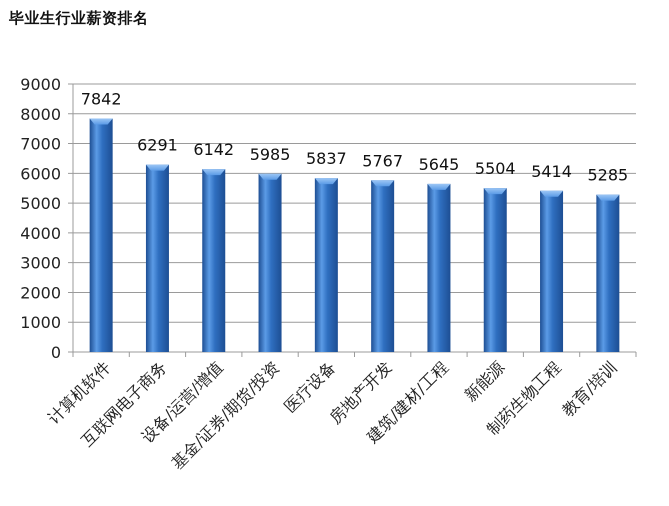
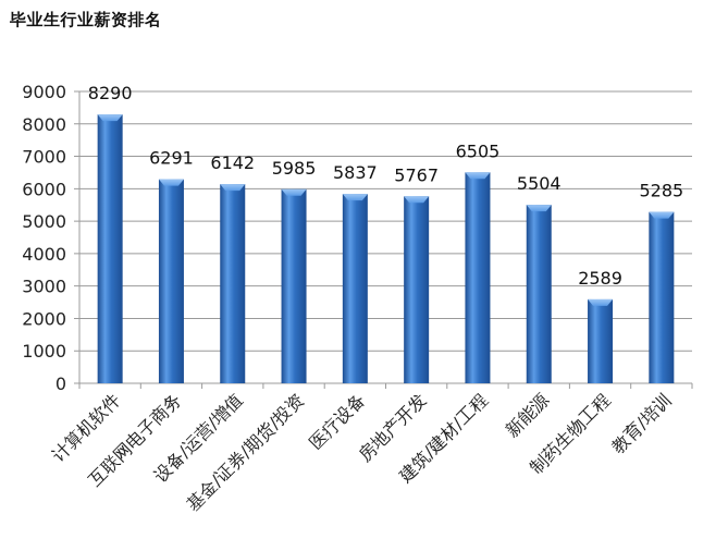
计算机软件: 7842 -> 8290
建筑/建材/工程: 5645 -> 6505
制药生物工程: 5414 -> 2589
